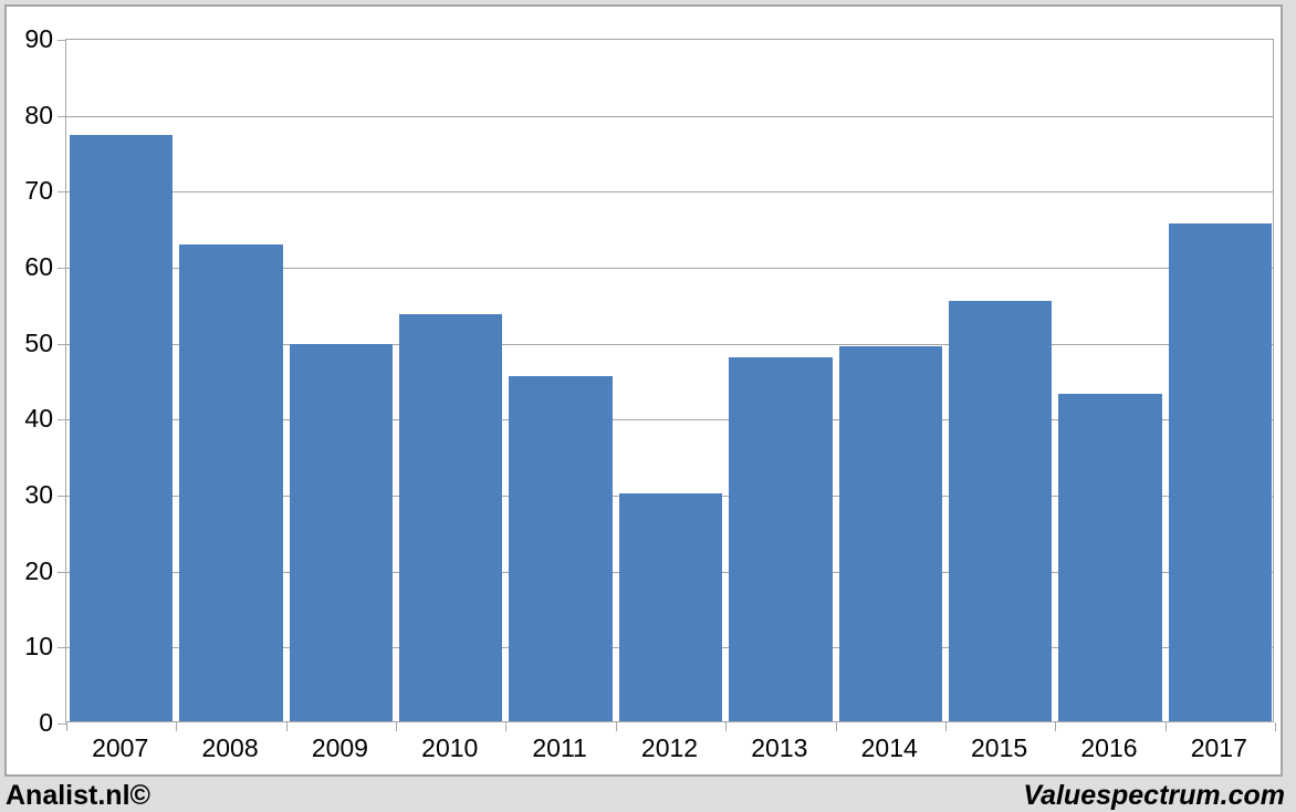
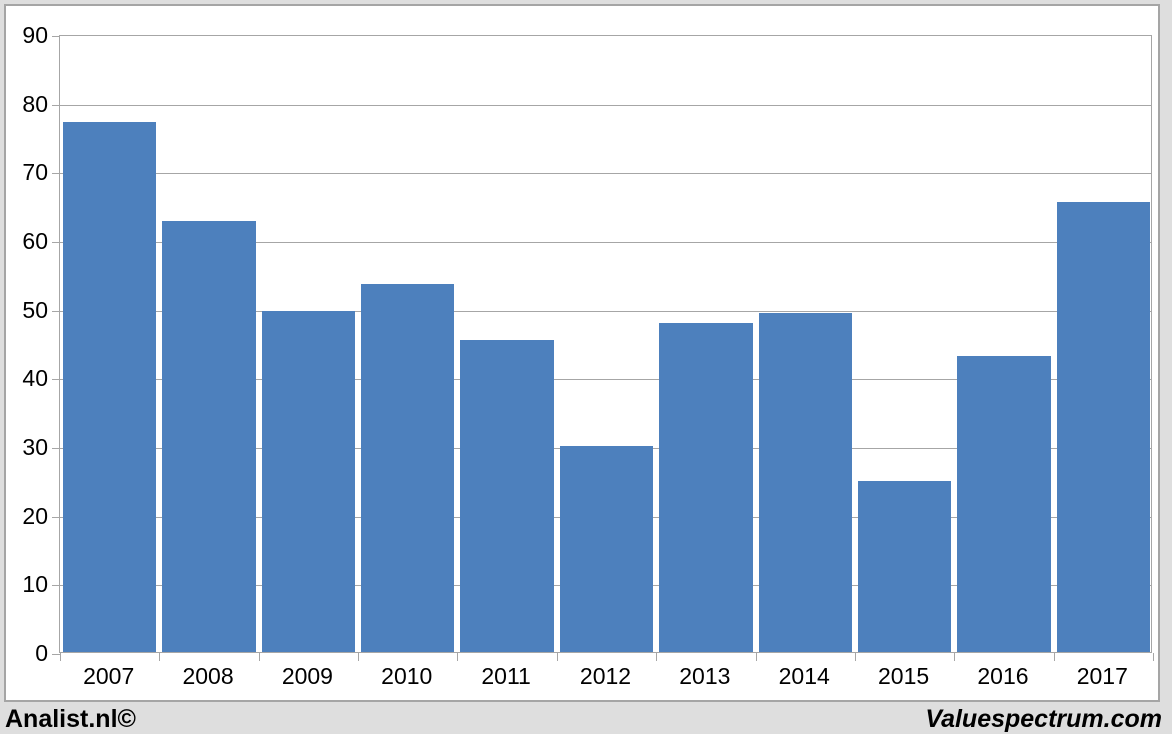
2015: 56 -> 25
